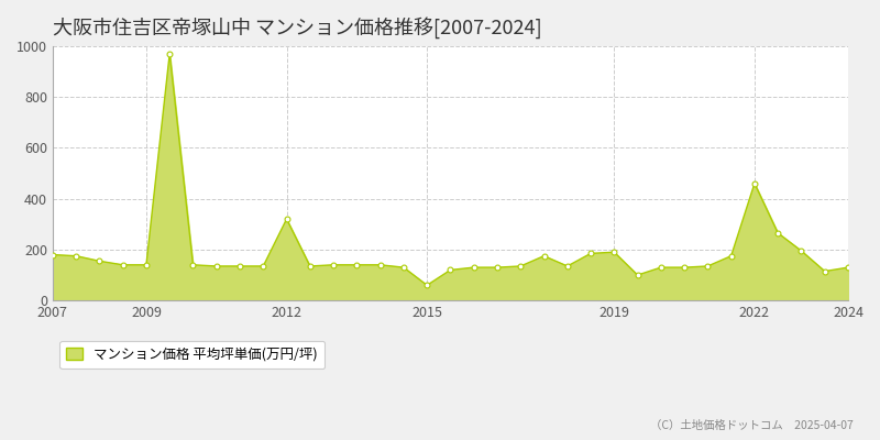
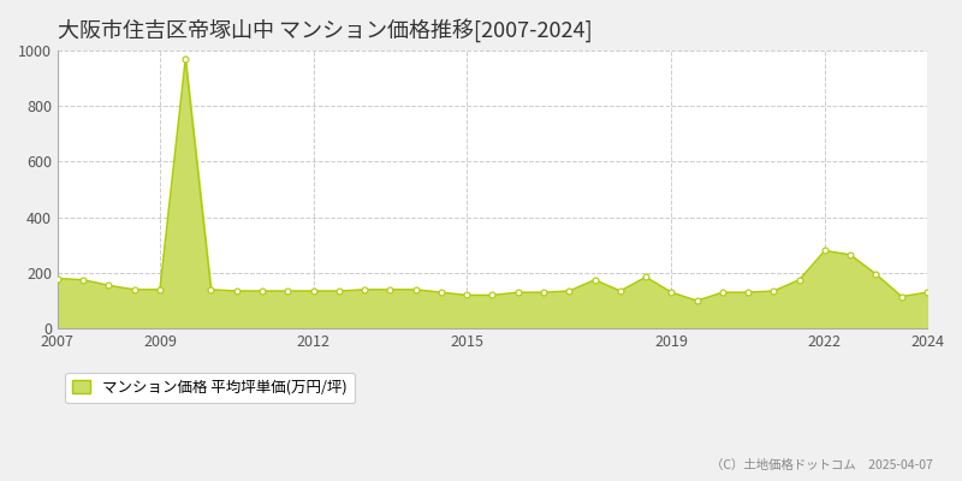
2012: 320 -> 135
2015: 60 -> 120
2019: 190 -> 130
2022: 460 -> 280
